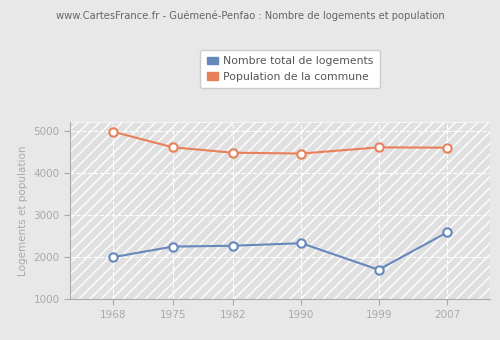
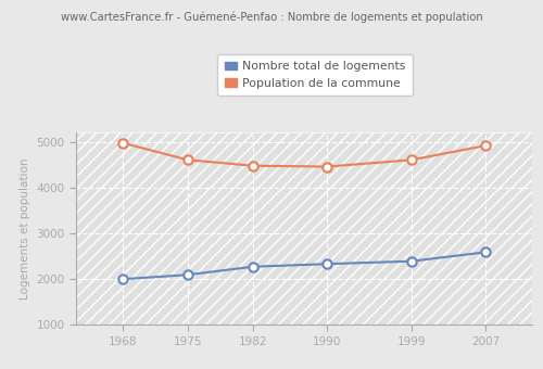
Nombre total de logements/1975: 2250 -> 2090
Nombre total de logements/1999: 1700 -> 2390
Population de la commune/2007: 4600 -> 4920
